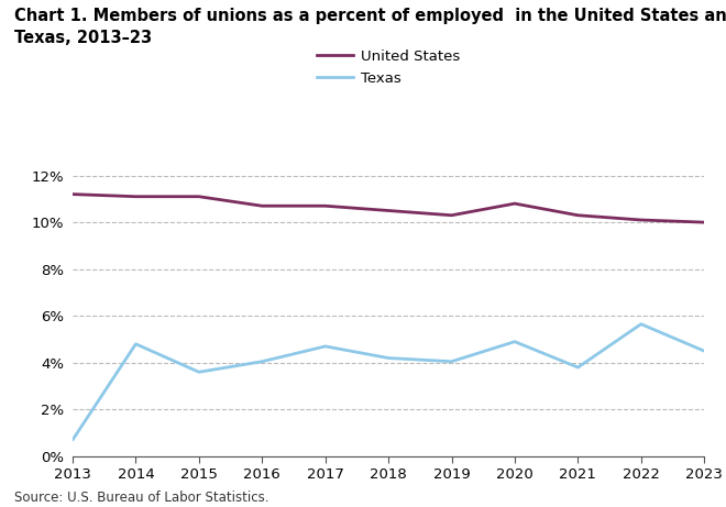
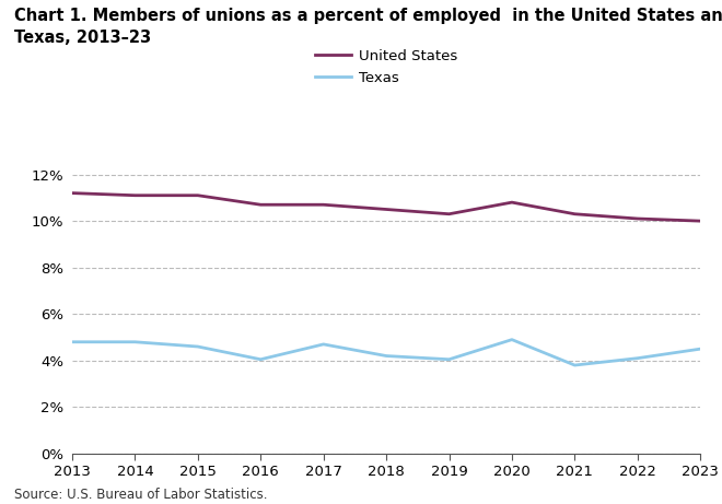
Texas/2013: 0.70% -> 4.80%
Texas/2015: 3.60% -> 4.60%
Texas/2022: 5.65% -> 4.10%
